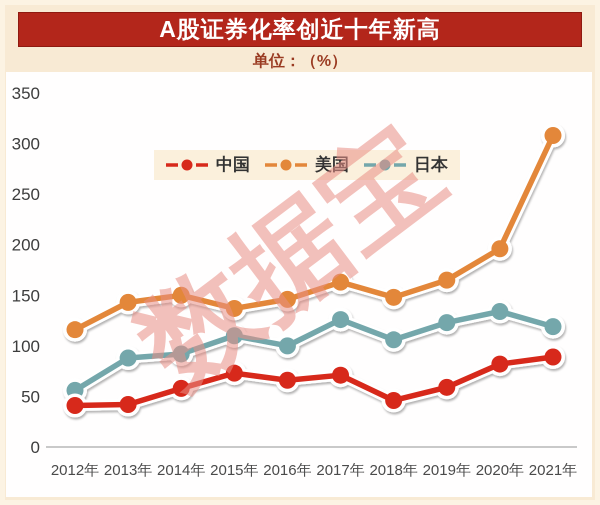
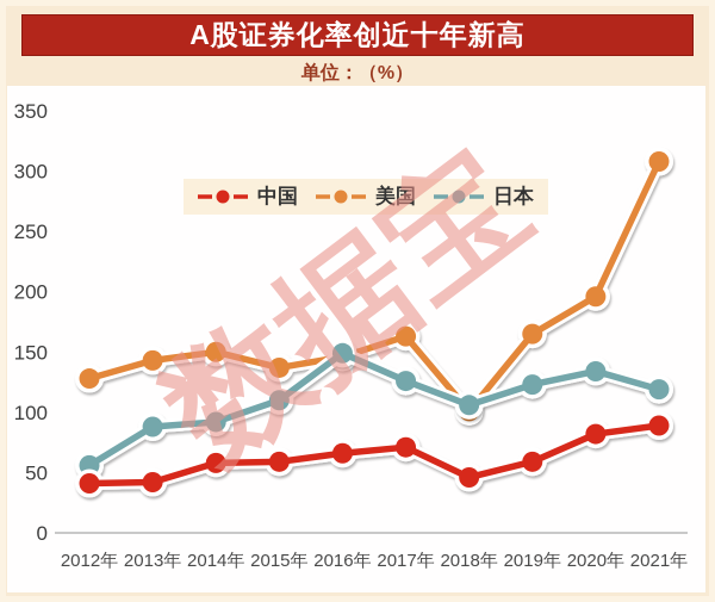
美国/2012年: 116 -> 128
中国/2015年: 73 -> 59
日本/2016年: 100 -> 149
美国/2018年: 148 -> 101
